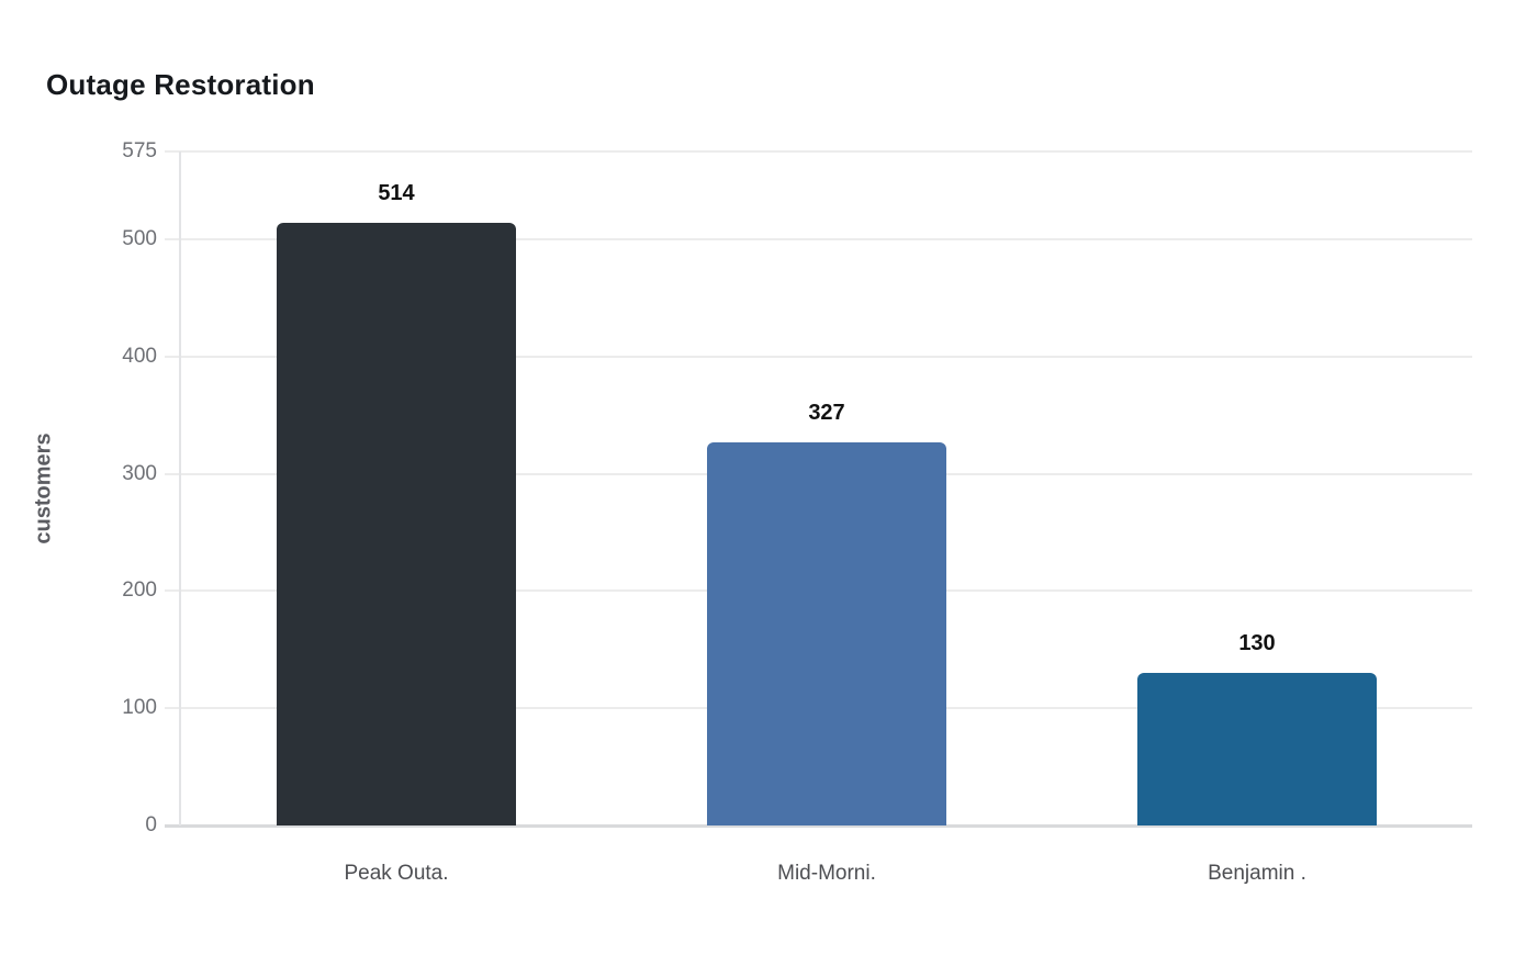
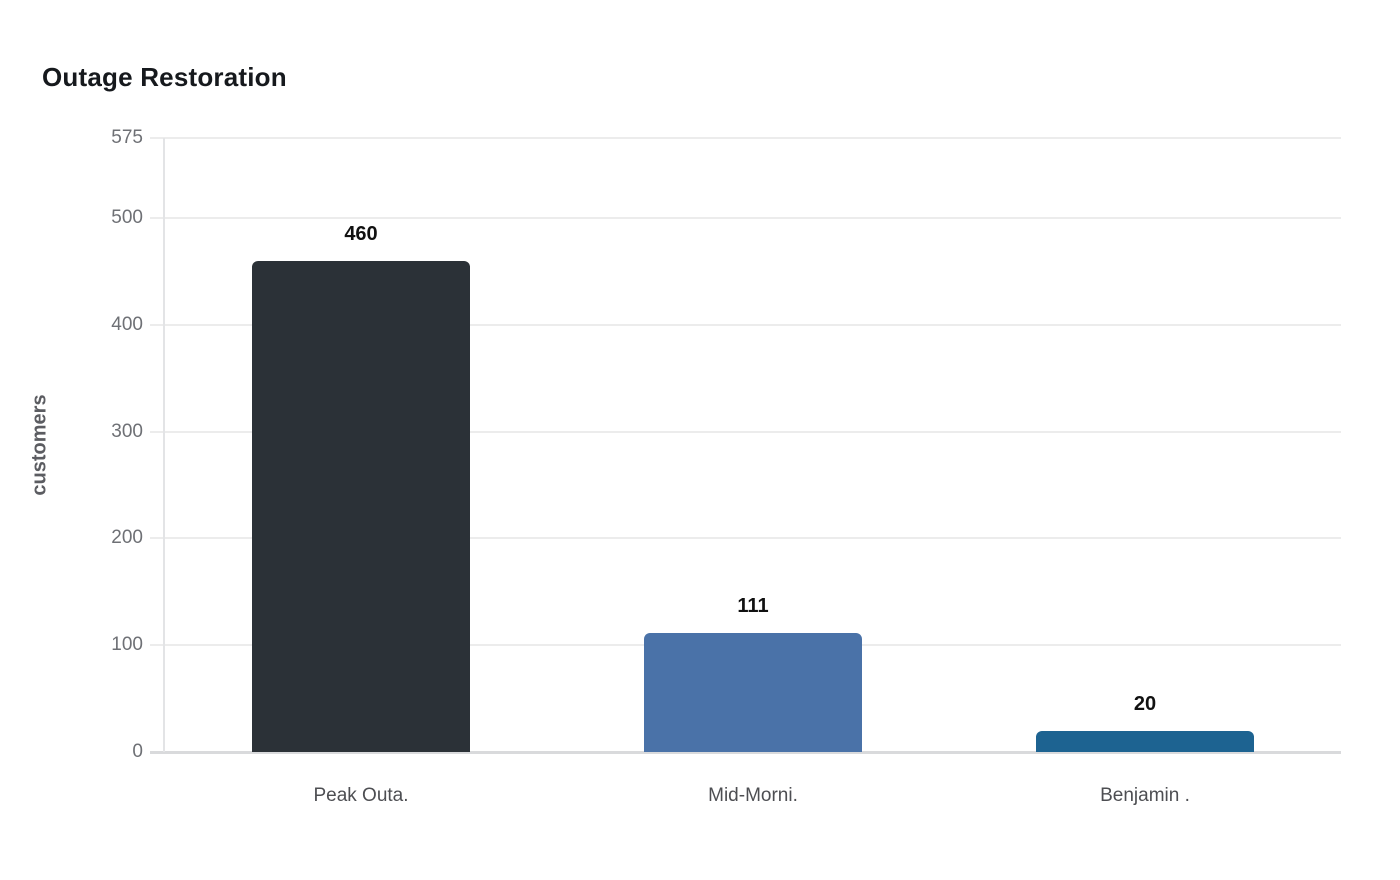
Peak Outa.: 514 -> 460
Mid-Morni.: 327 -> 111
Benjamin .: 130 -> 20
